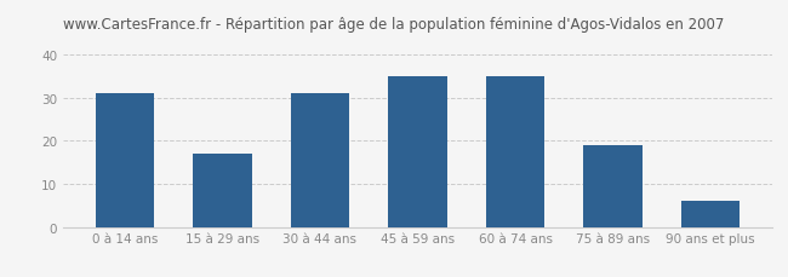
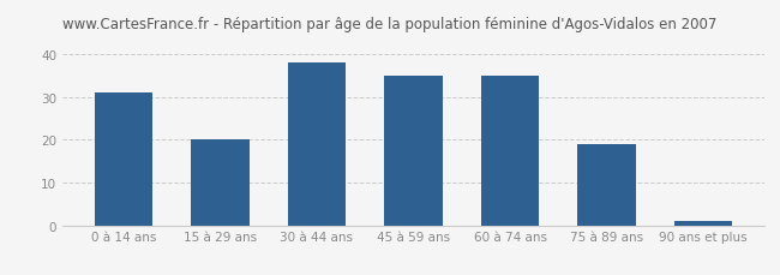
15 à 29 ans: 17 -> 20
30 à 44 ans: 31 -> 38
90 ans et plus: 6 -> 1
